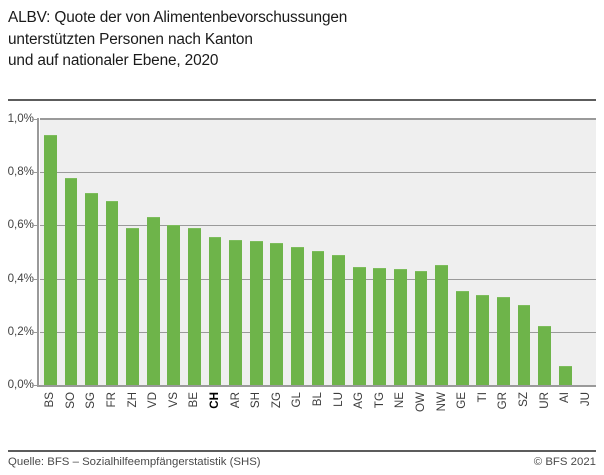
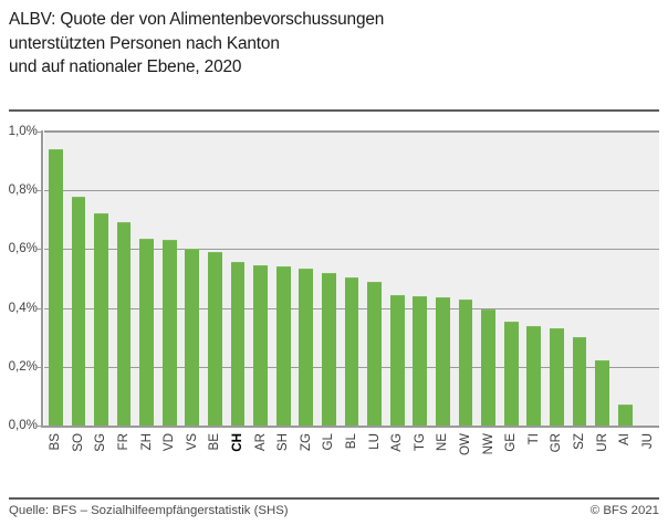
ZH: 0,59% -> 0,64%
NW: 0,45% -> 0,40%
